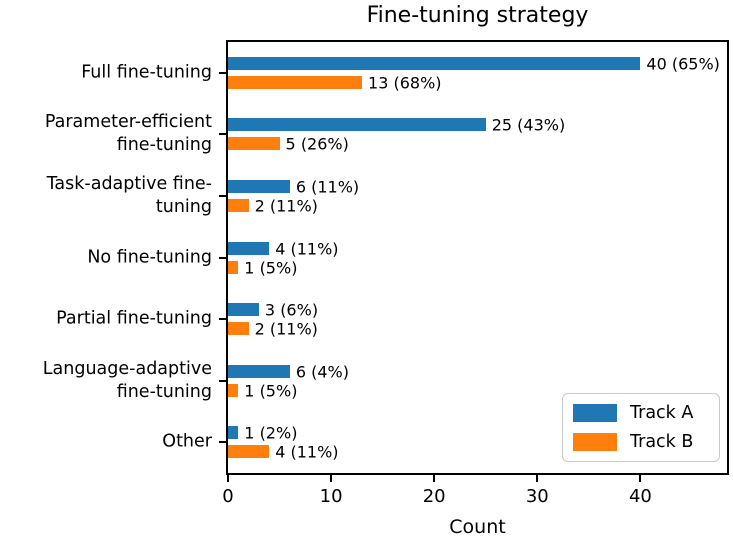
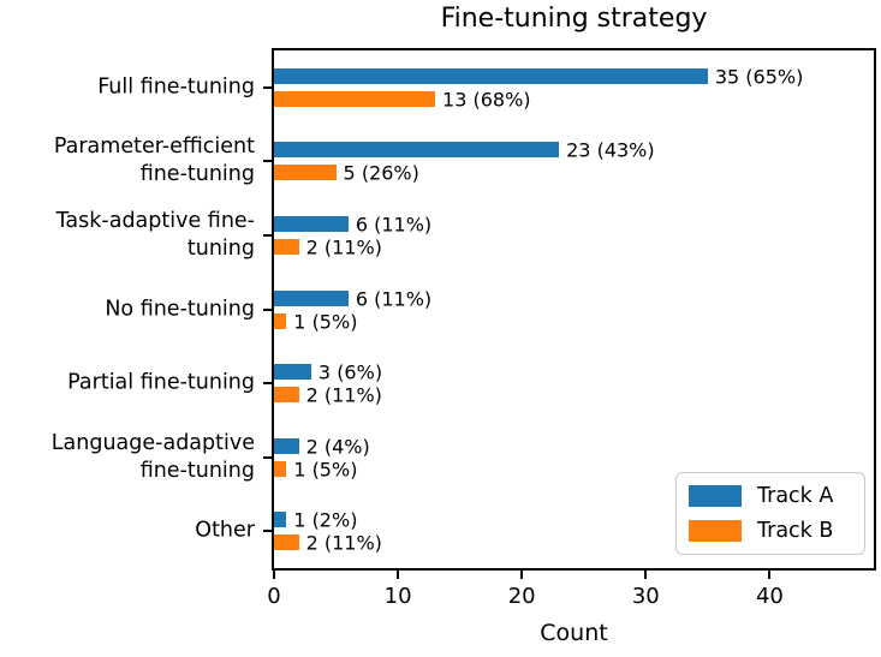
Track A/Full fine-tuning: 40 -> 35
Track A/Parameter-efficient fine-tuning: 25 -> 23
Track A/No fine-tuning: 4 -> 6
Track A/Language-adaptive fine-tuning: 6 -> 2
Track B/Other: 4 -> 2
